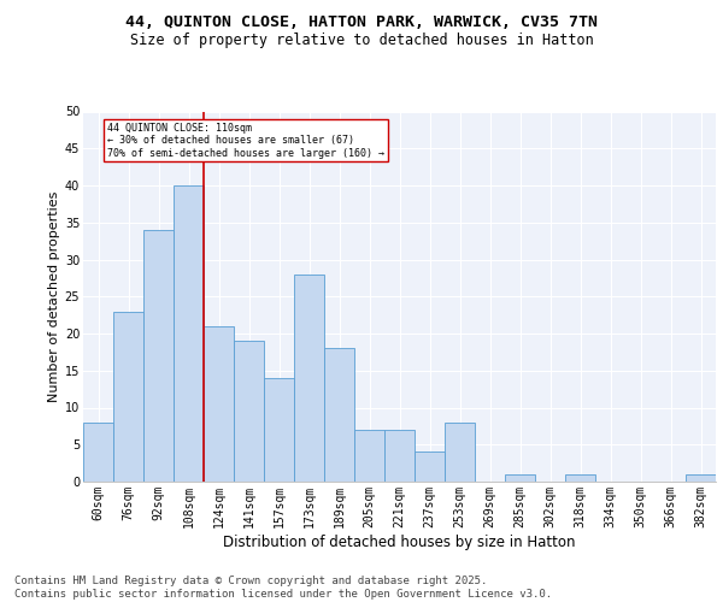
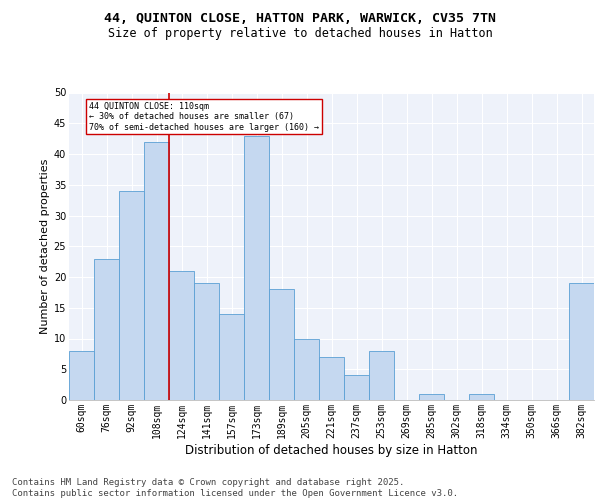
108sqm: 40 -> 42
173sqm: 28 -> 43
205sqm: 7 -> 10
382sqm: 1 -> 19
